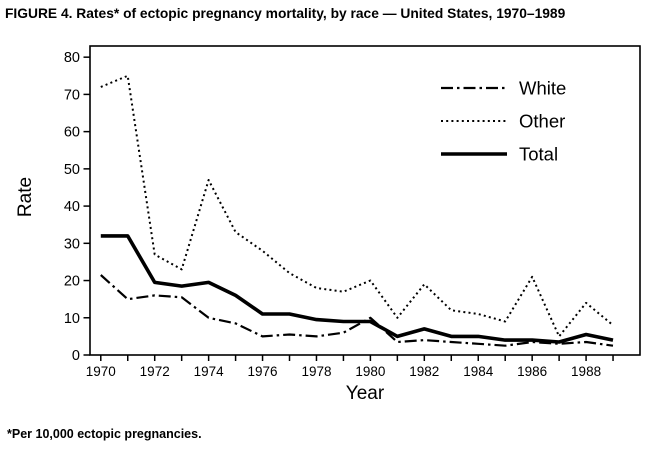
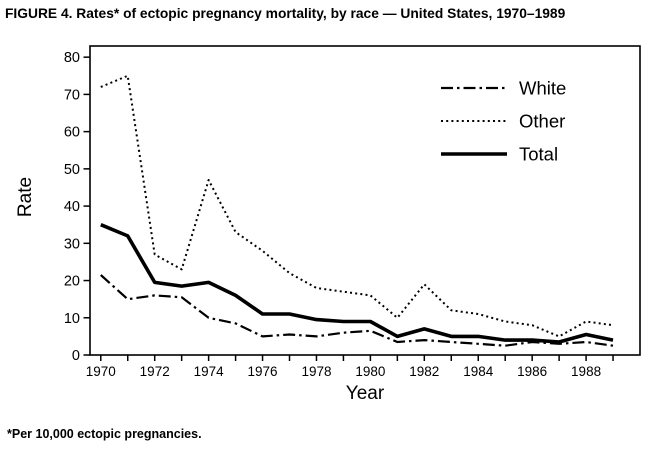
Total/1970: 32 -> 35
White/1980: 10 -> 6
Other/1980: 20 -> 16
Other/1986: 21 -> 8
Other/1988: 14 -> 9
